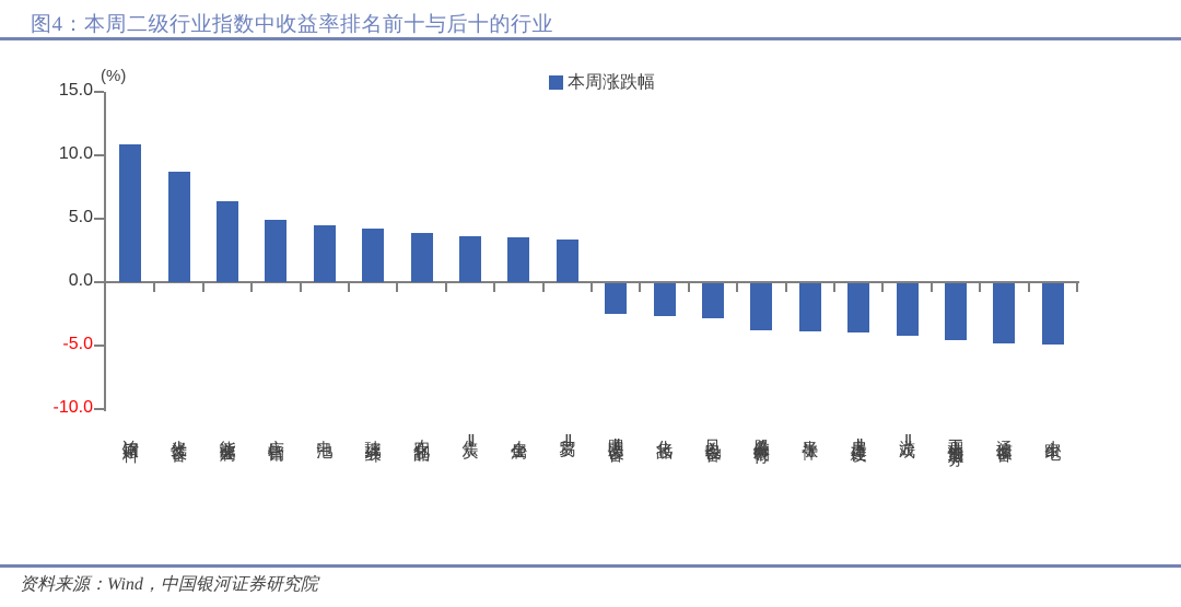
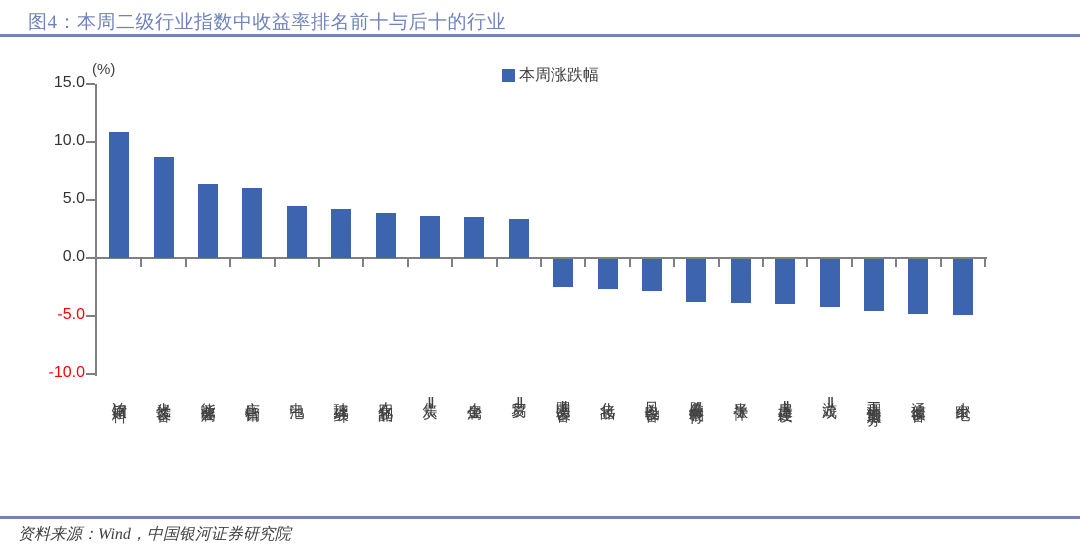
广告营销: 4.9 -> 6.0
